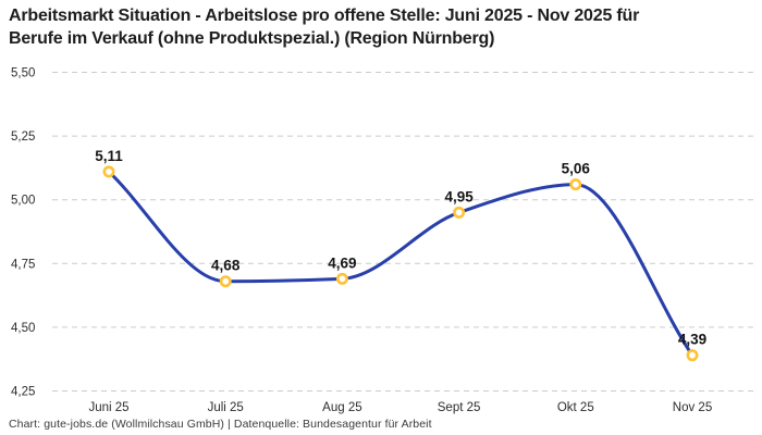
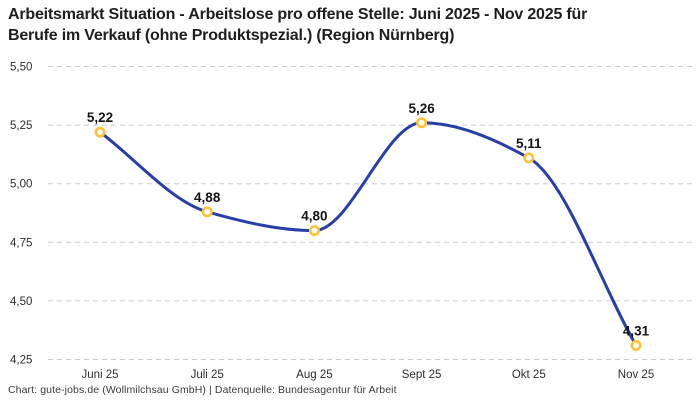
Juni 25: 5,11 -> 5,22
Juli 25: 4,68 -> 4,88
Aug 25: 4,69 -> 4,80
Sept 25: 4,95 -> 5,26
Okt 25: 5,06 -> 5,11
Nov 25: 4,39 -> 4,31
